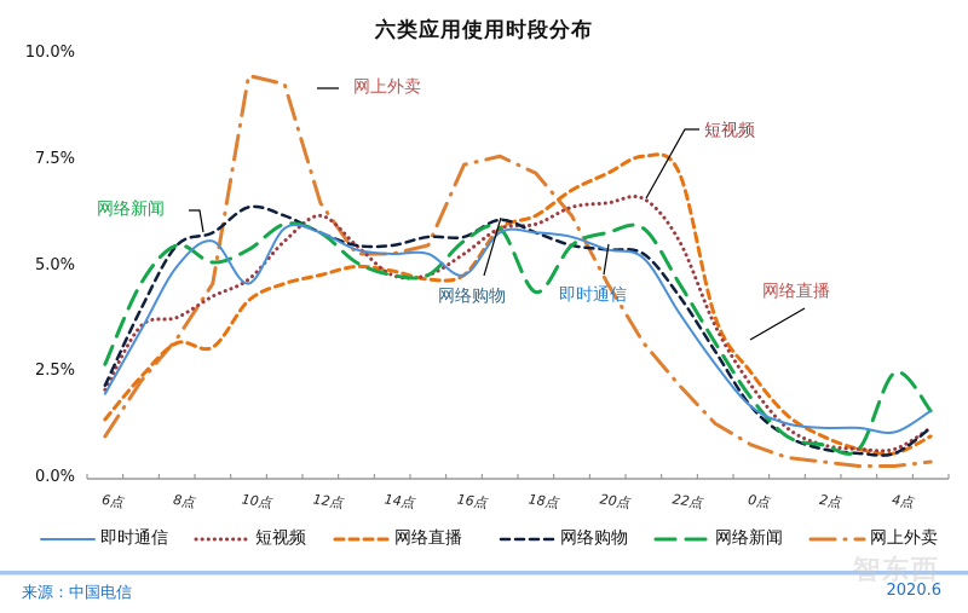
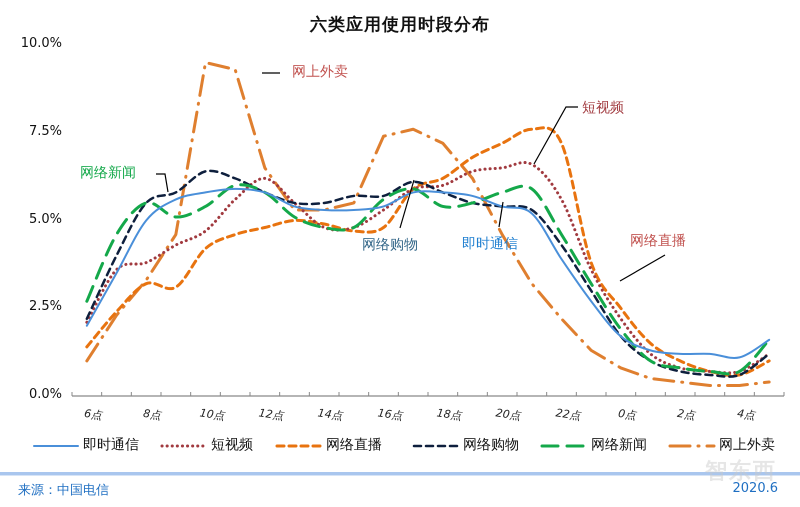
即时通信/10点: 4.6% -> 5.8%
即时通信/16点: 4.8% -> 5.4%
网络新闻/18点: 4.4% -> 5.4%
网络新闻/4点: 2.5% -> 0.7%
